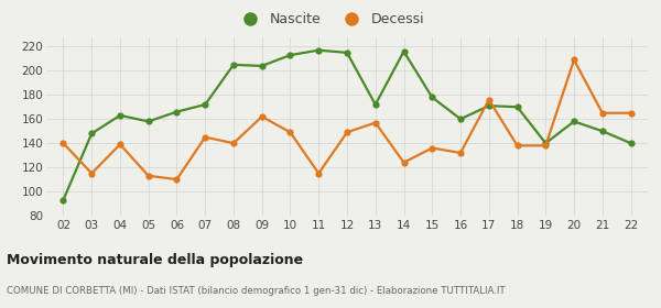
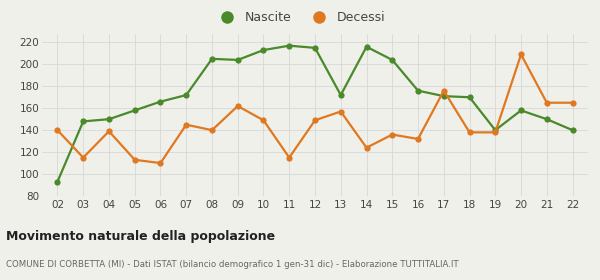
Nascite/04: 163 -> 150
Nascite/15: 178 -> 204
Nascite/16: 160 -> 176
